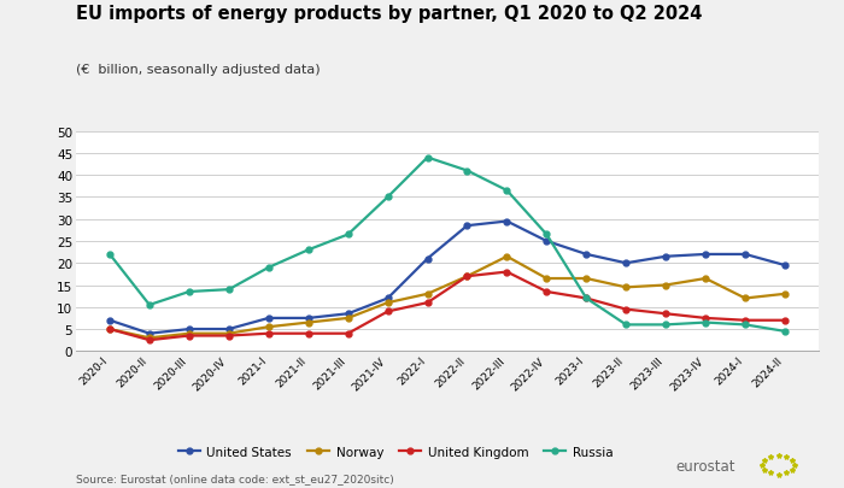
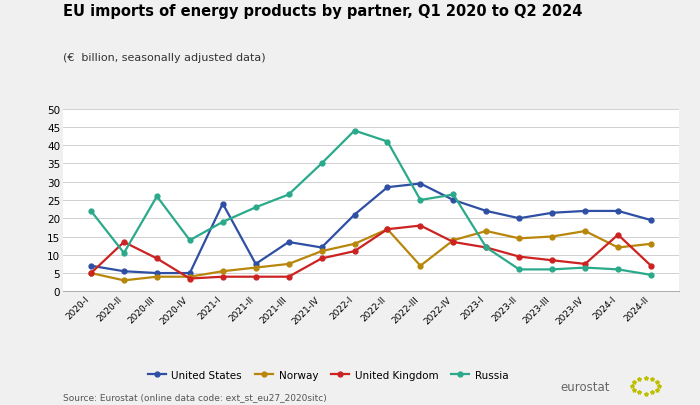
United States/2020-II: 4.0 -> 5.5
United Kingdom/2020-II: 2.5 -> 13.5
United Kingdom/2020-III: 3.5 -> 9.0
Russia/2020-III: 13.5 -> 26.0
United States/2021-I: 7.5 -> 24.0
United States/2021-III: 8.5 -> 13.5
Norway/2022-III: 21.5 -> 7.0
Russia/2022-III: 36.5 -> 25.0
Norway/2022-IV: 16.5 -> 14.0
United Kingdom/2024-I: 7.0 -> 15.5
